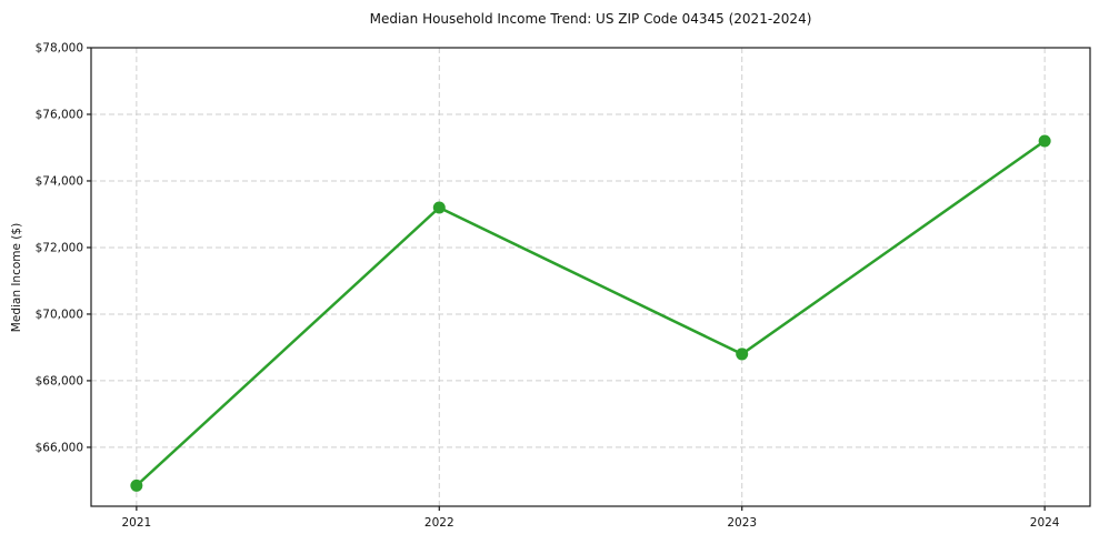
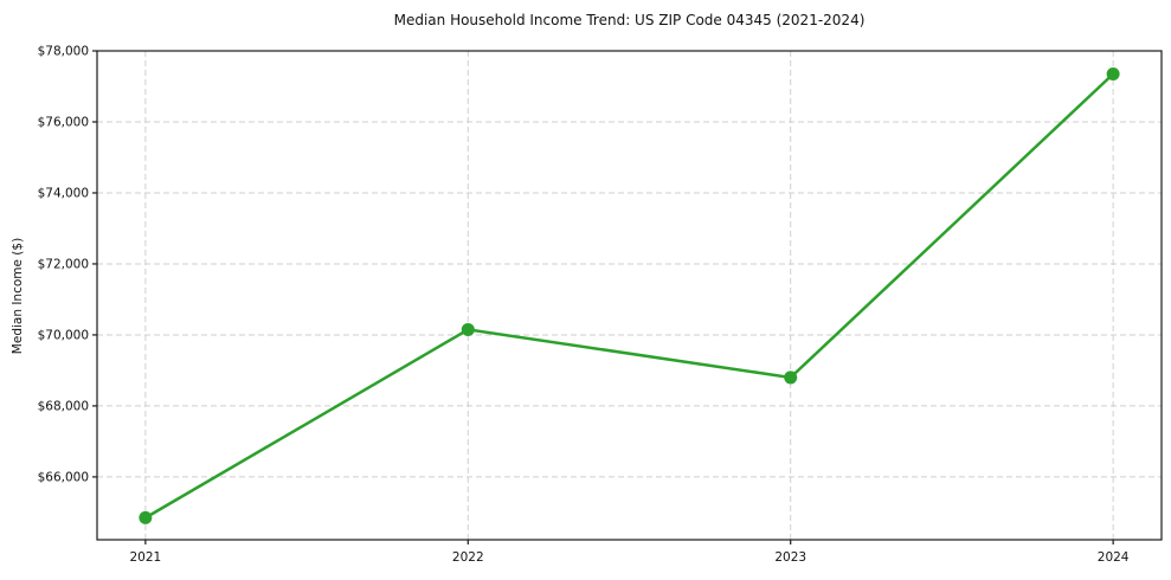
2022: $73200 -> $70200
2024: $75200 -> $77400
